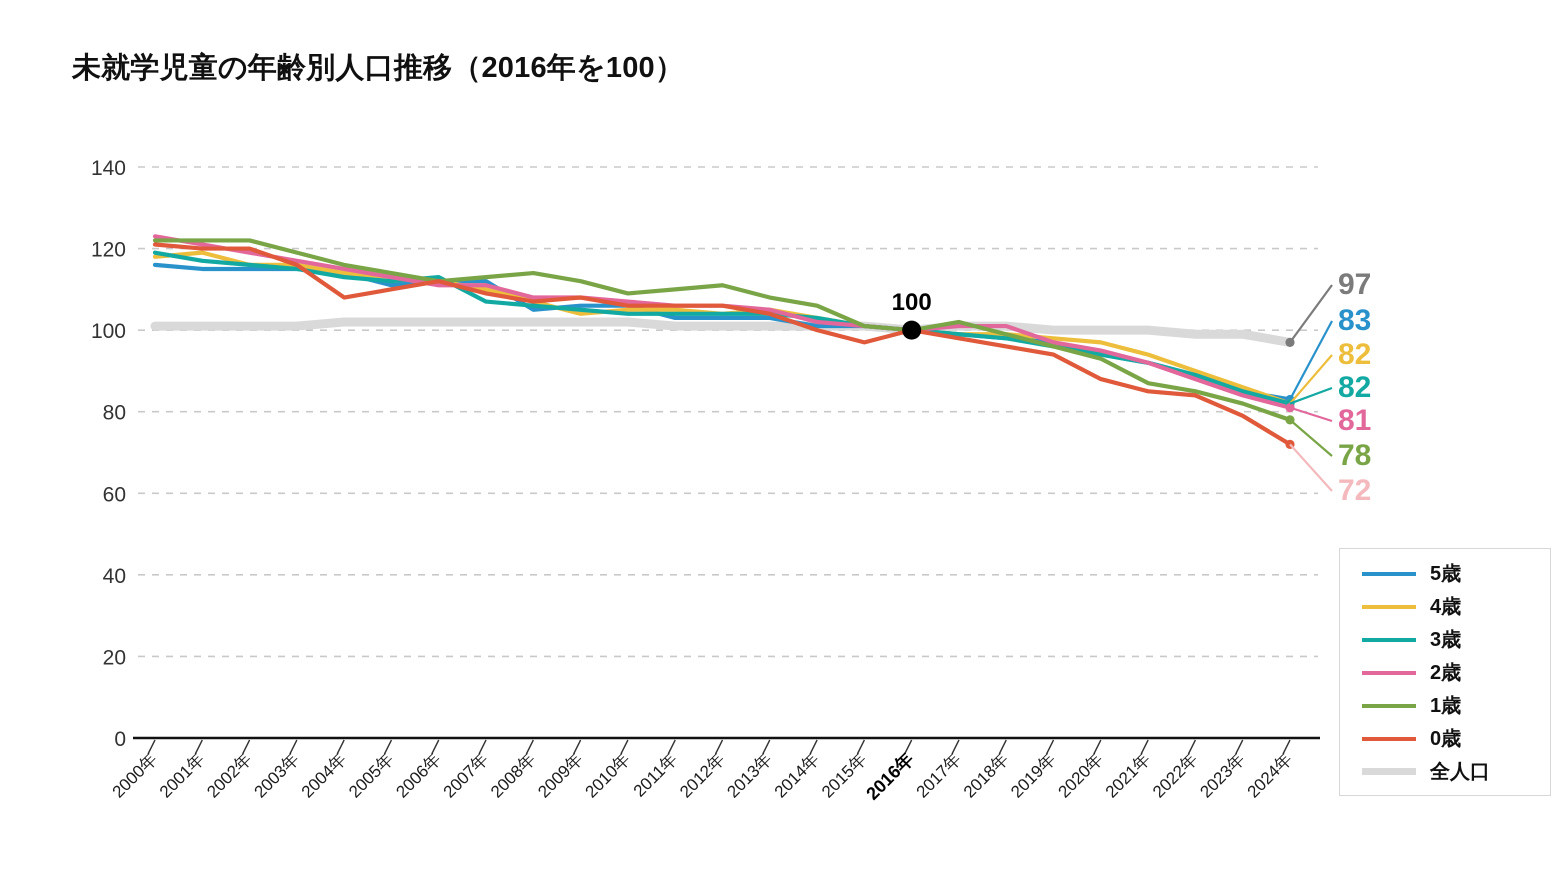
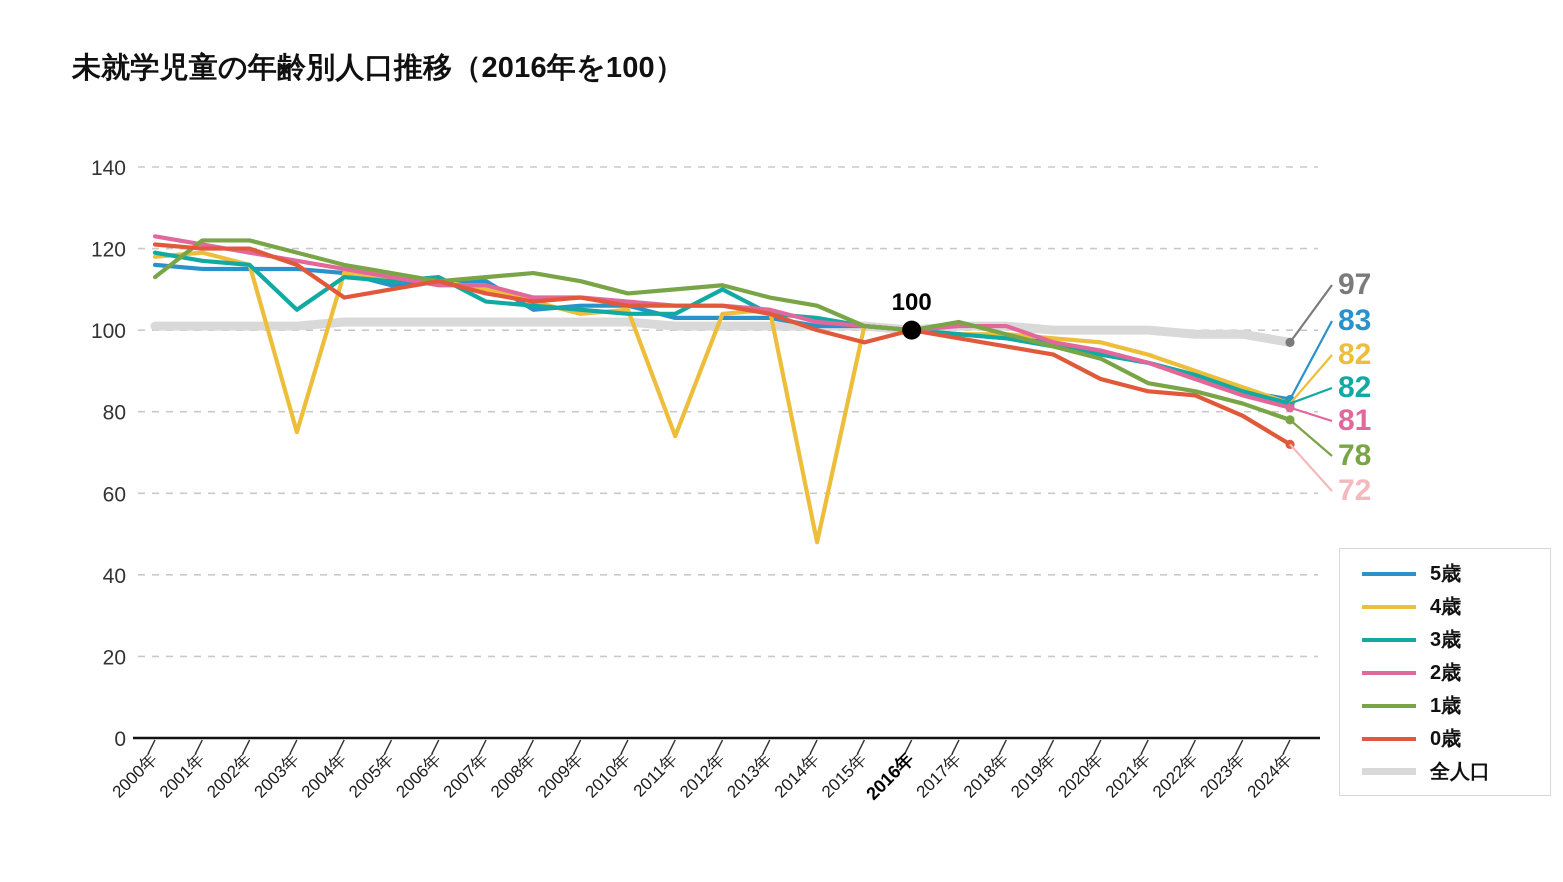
1歳/2000年: 122 -> 113
4歳/2003年: 116 -> 75
3歳/2003年: 115 -> 105
4歳/2011年: 105 -> 74
3歳/2012年: 104 -> 110
4歳/2014年: 103 -> 48
